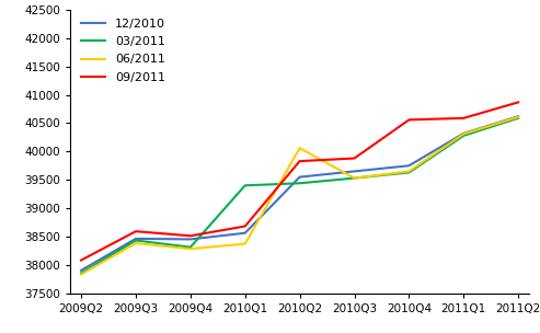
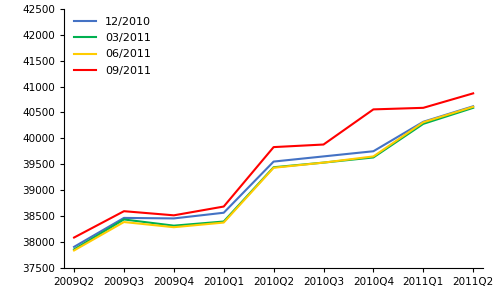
03/2011/2010Q1: 39400 -> 38390
06/2011/2010Q2: 40060 -> 39430
